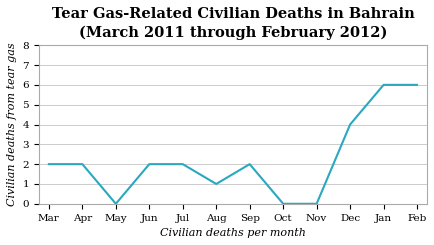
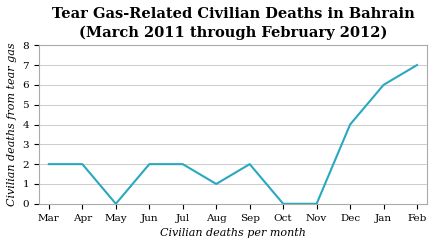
Feb: 6 -> 7
